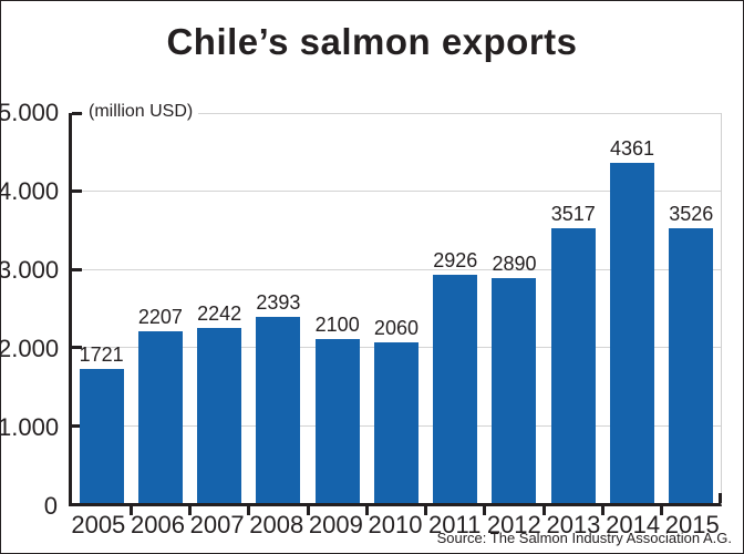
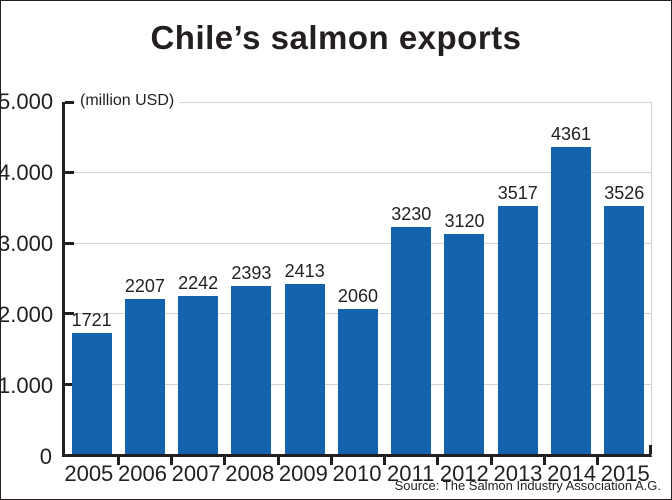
2009: 2100 -> 2413
2011: 2926 -> 3230
2012: 2890 -> 3120
